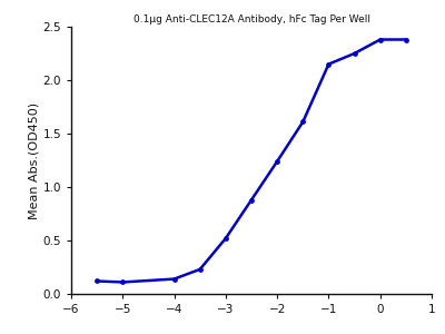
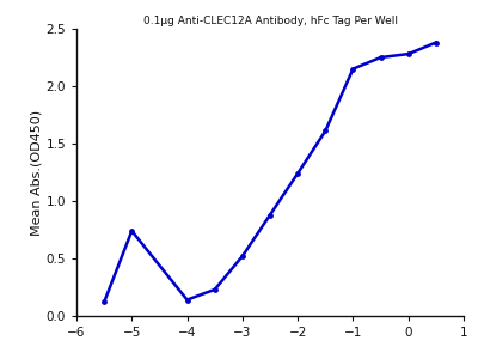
−5: 0.11 -> 0.74
0: 2.38 -> 2.28
